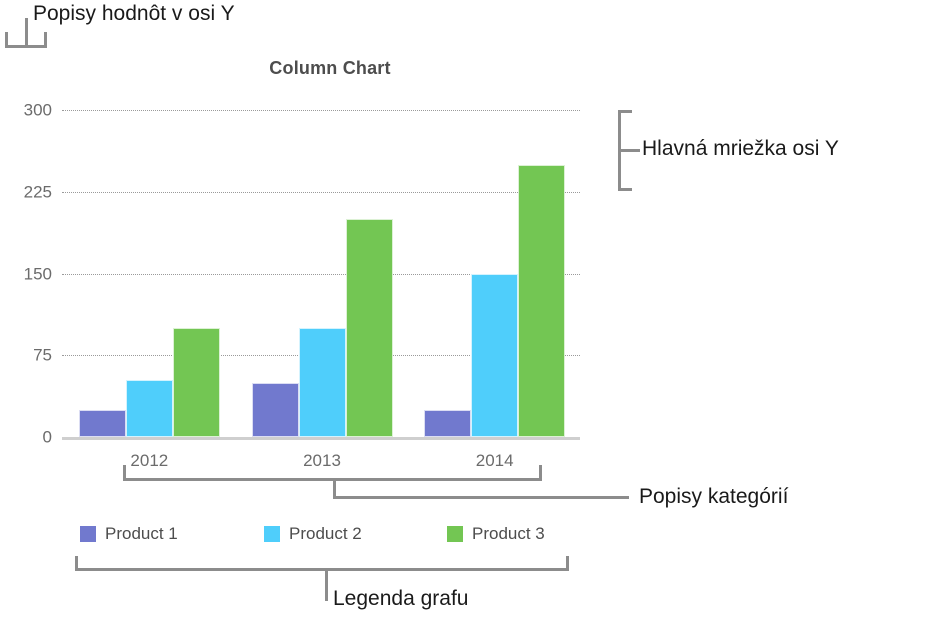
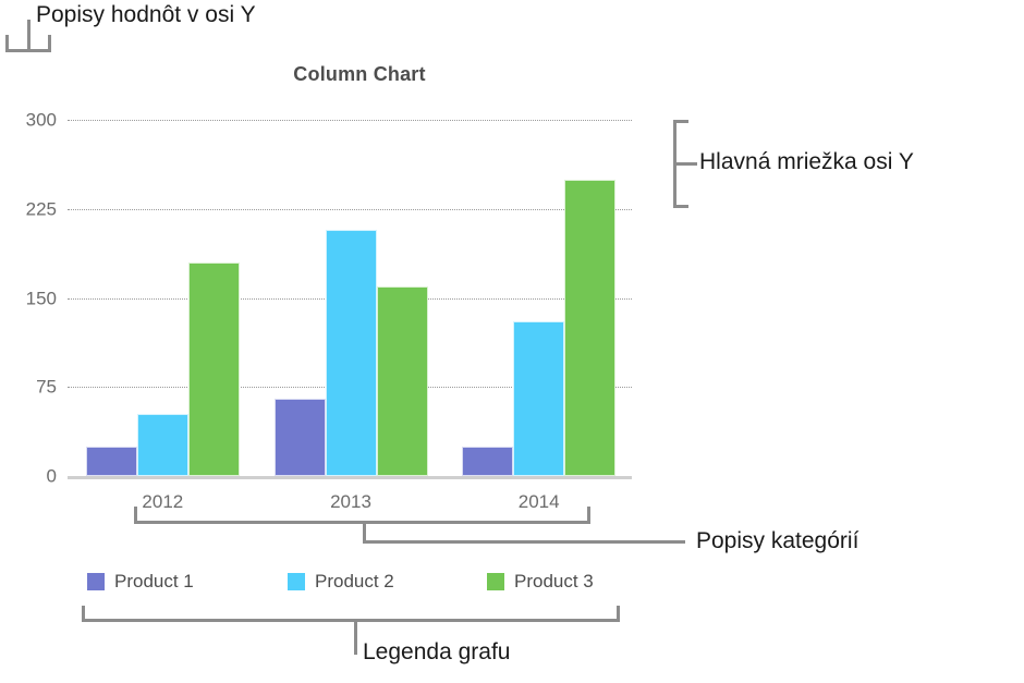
Product 3/2012: 100 -> 180
Product 1/2013: 50 -> 65
Product 2/2013: 100 -> 207
Product 3/2013: 200 -> 160
Product 2/2014: 150 -> 130
